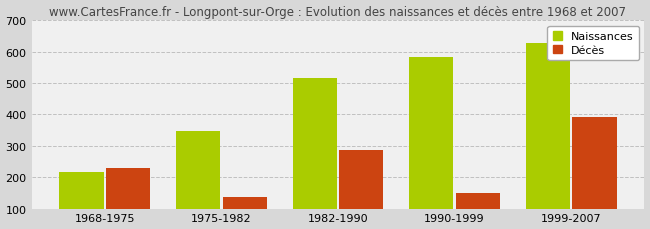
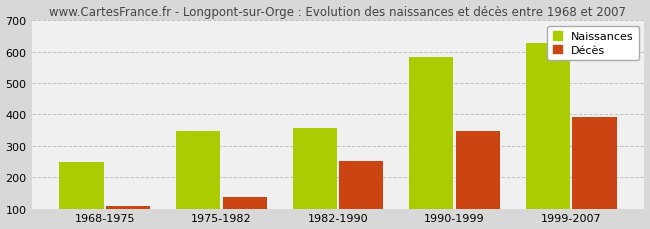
Naissances/1968-1975: 215 -> 247
Décès/1968-1975: 230 -> 108
Naissances/1982-1990: 515 -> 358
Décès/1982-1990: 285 -> 253
Décès/1990-1999: 150 -> 346
